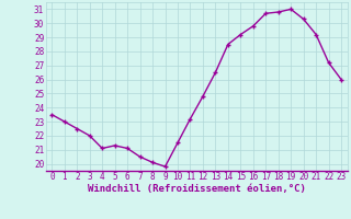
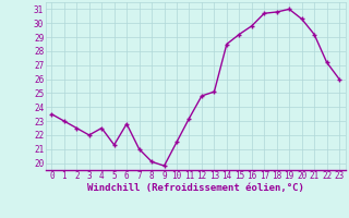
4: 21.1 -> 22.5
6: 21.1 -> 22.8
7: 20.5 -> 21.0
13: 26.5 -> 25.1
